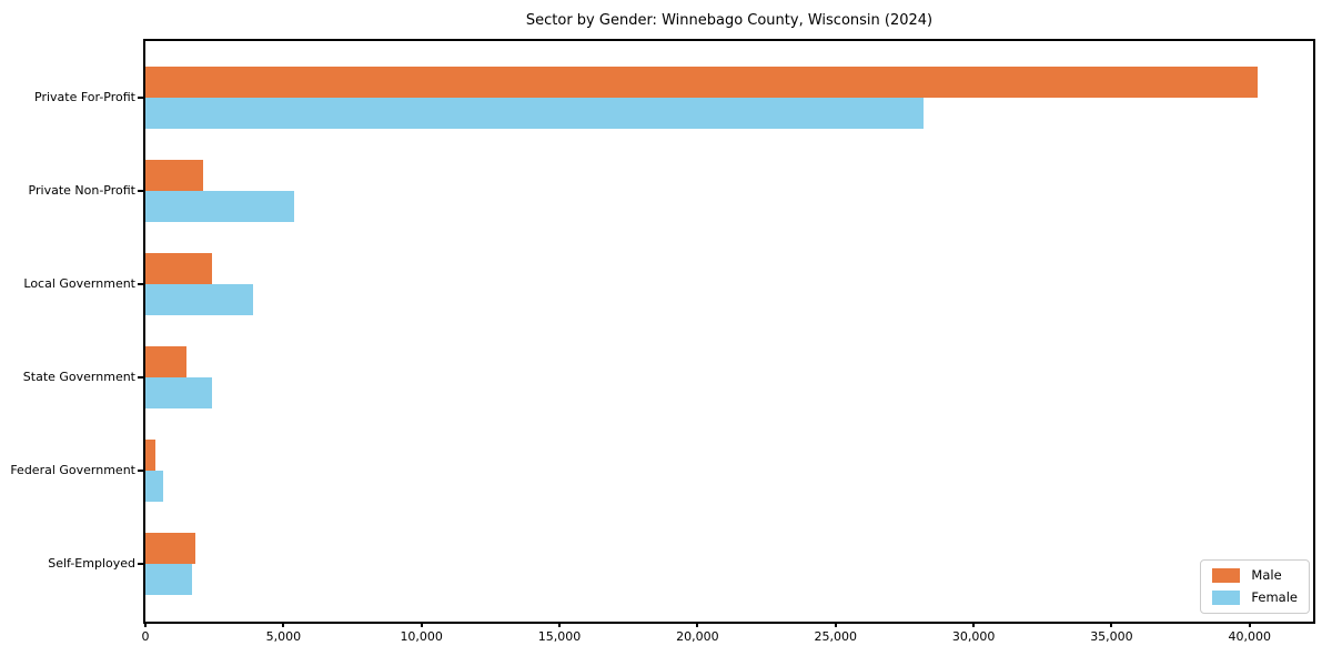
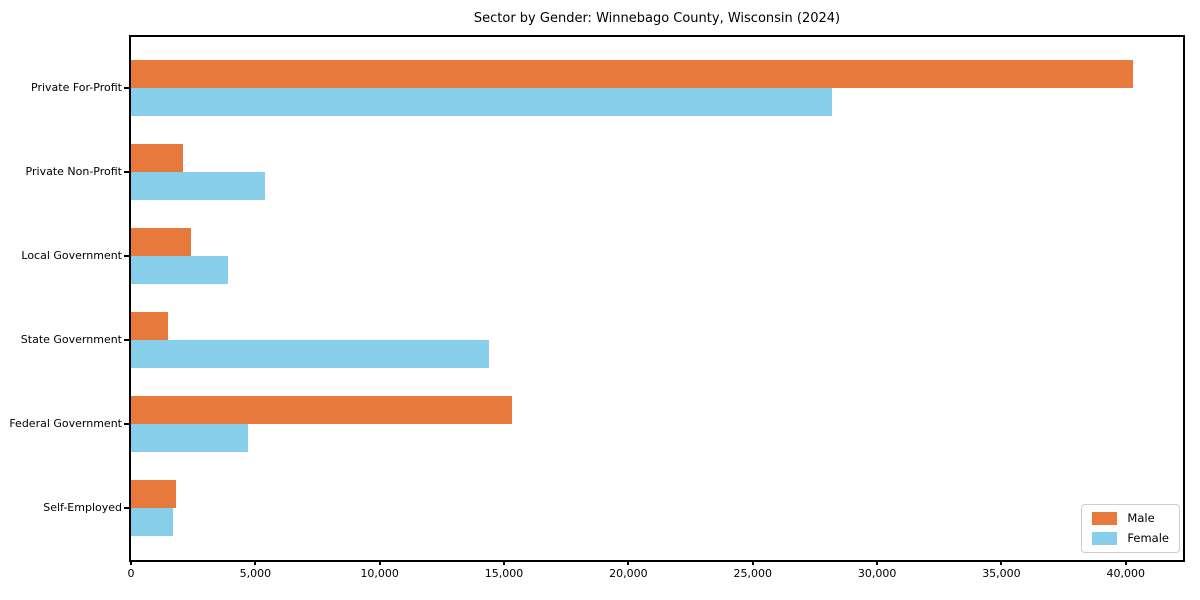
Female/State Government: 2400 -> 14400
Male/Federal Government: 400 -> 15300
Female/Federal Government: 600 -> 4700
